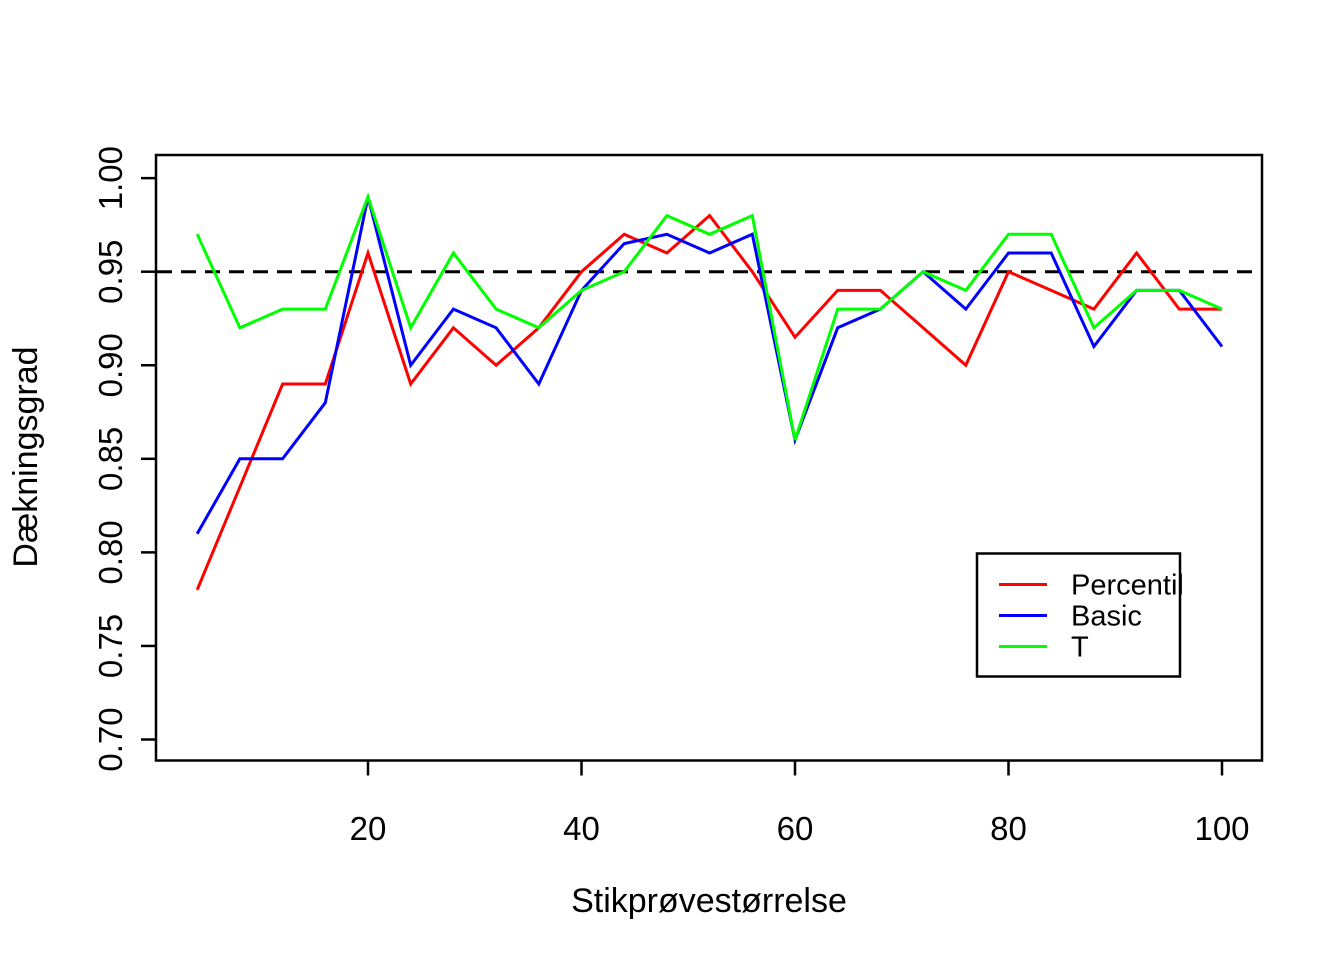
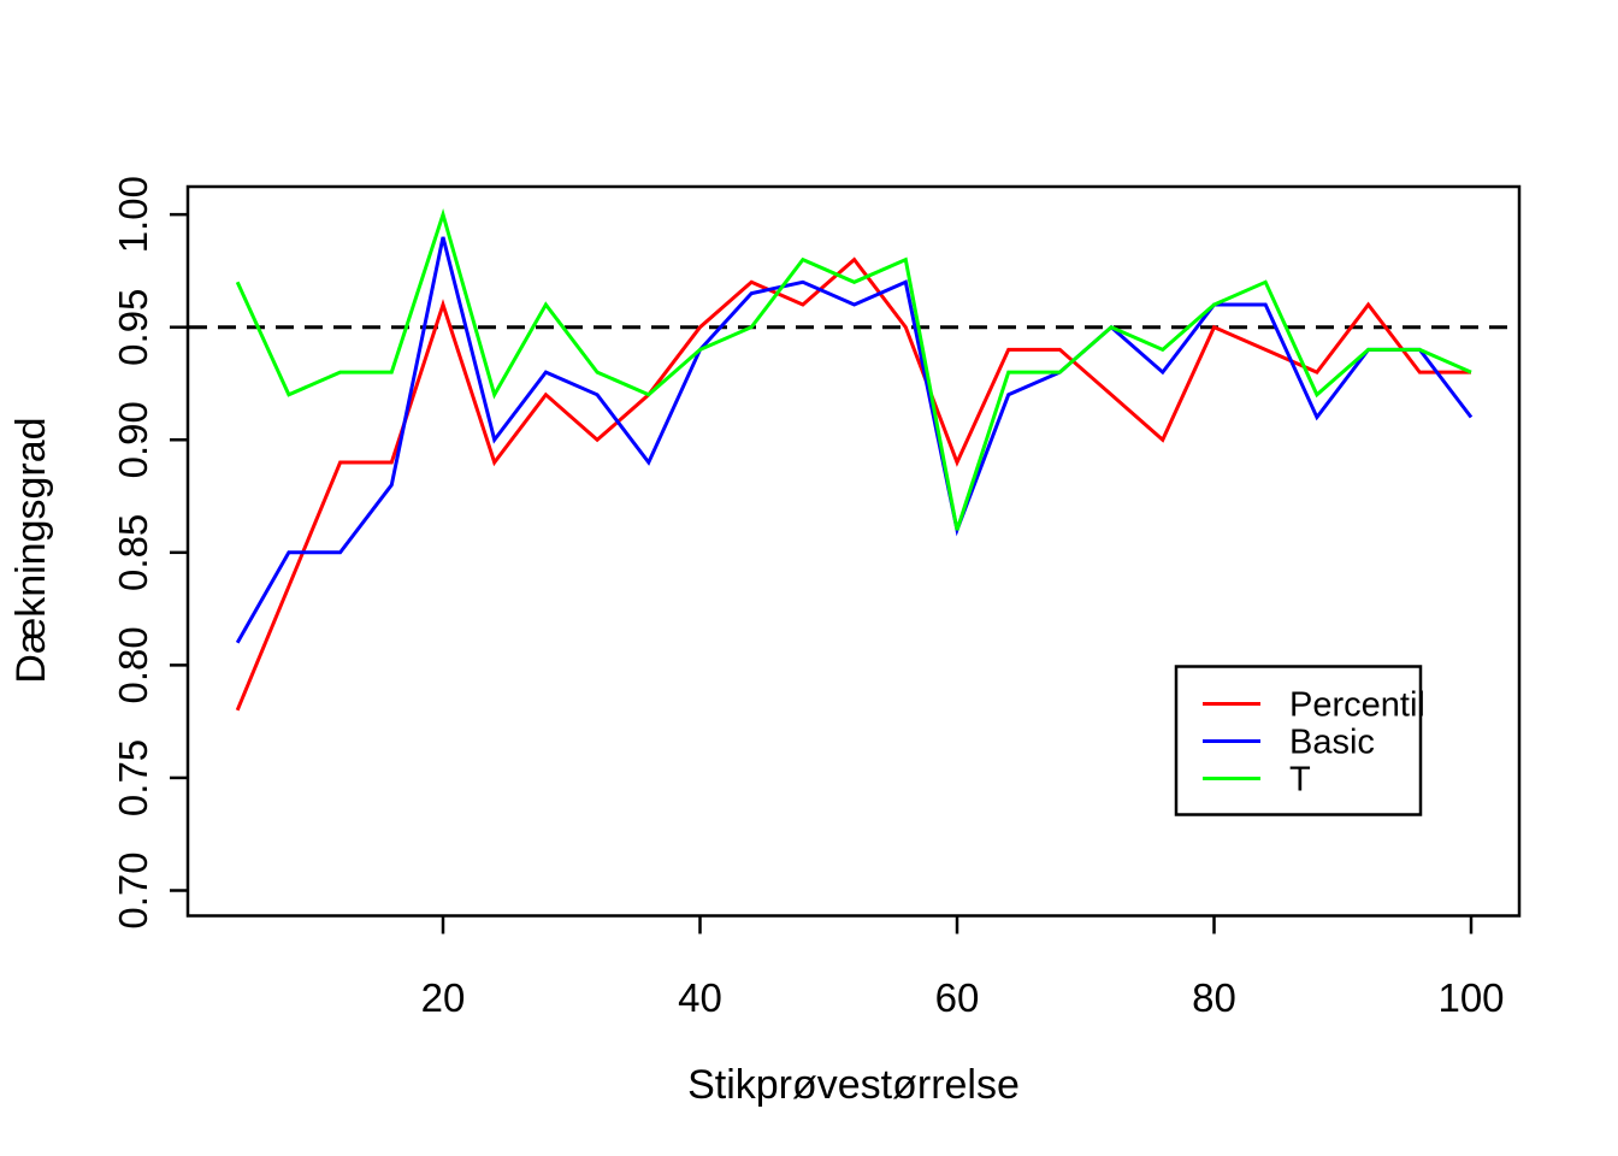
T/20: 0.99 -> 1.00
Percentil/60: 0.915 -> 0.890
T/80: 0.97 -> 0.96
